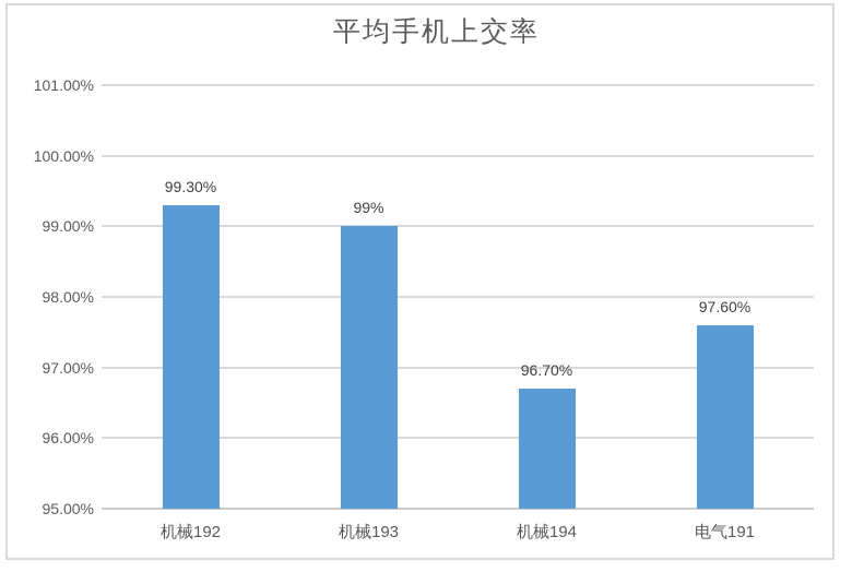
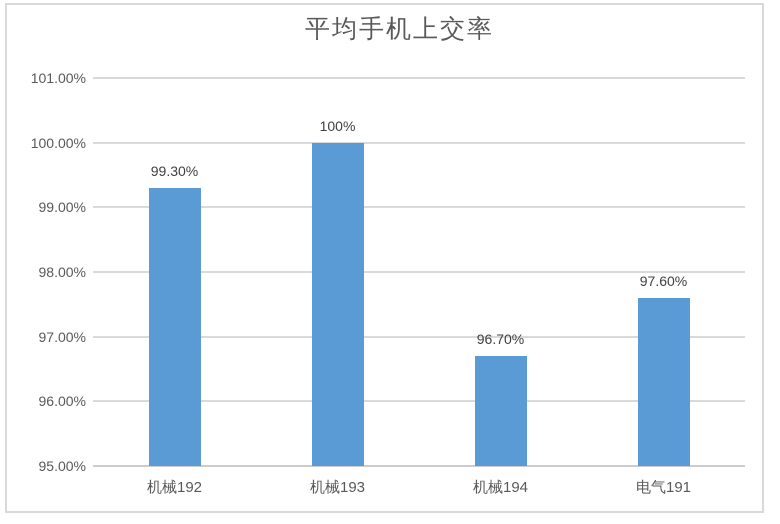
机械193: 99% -> 100%
